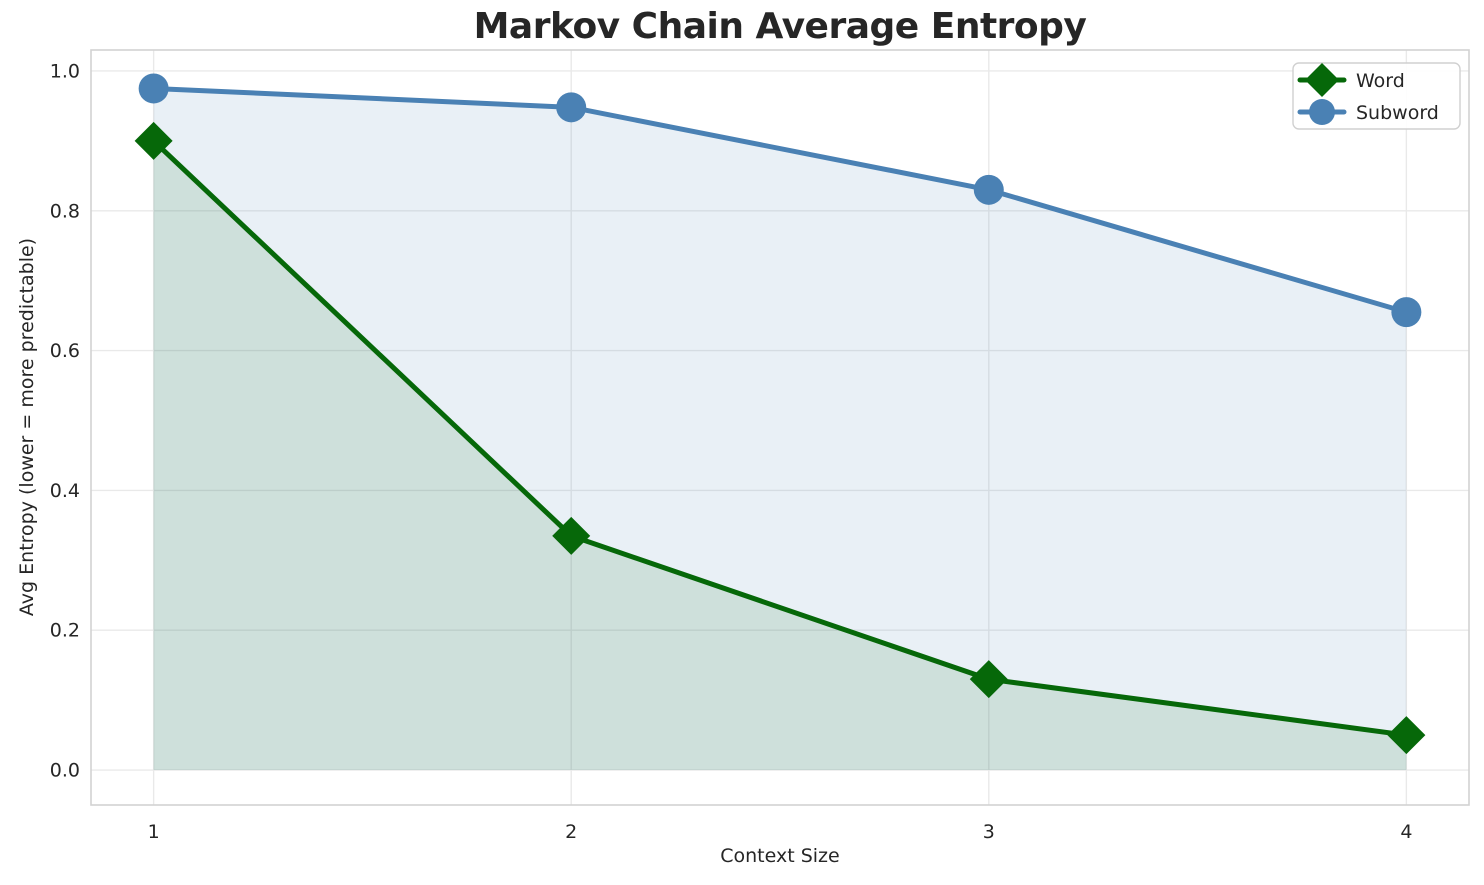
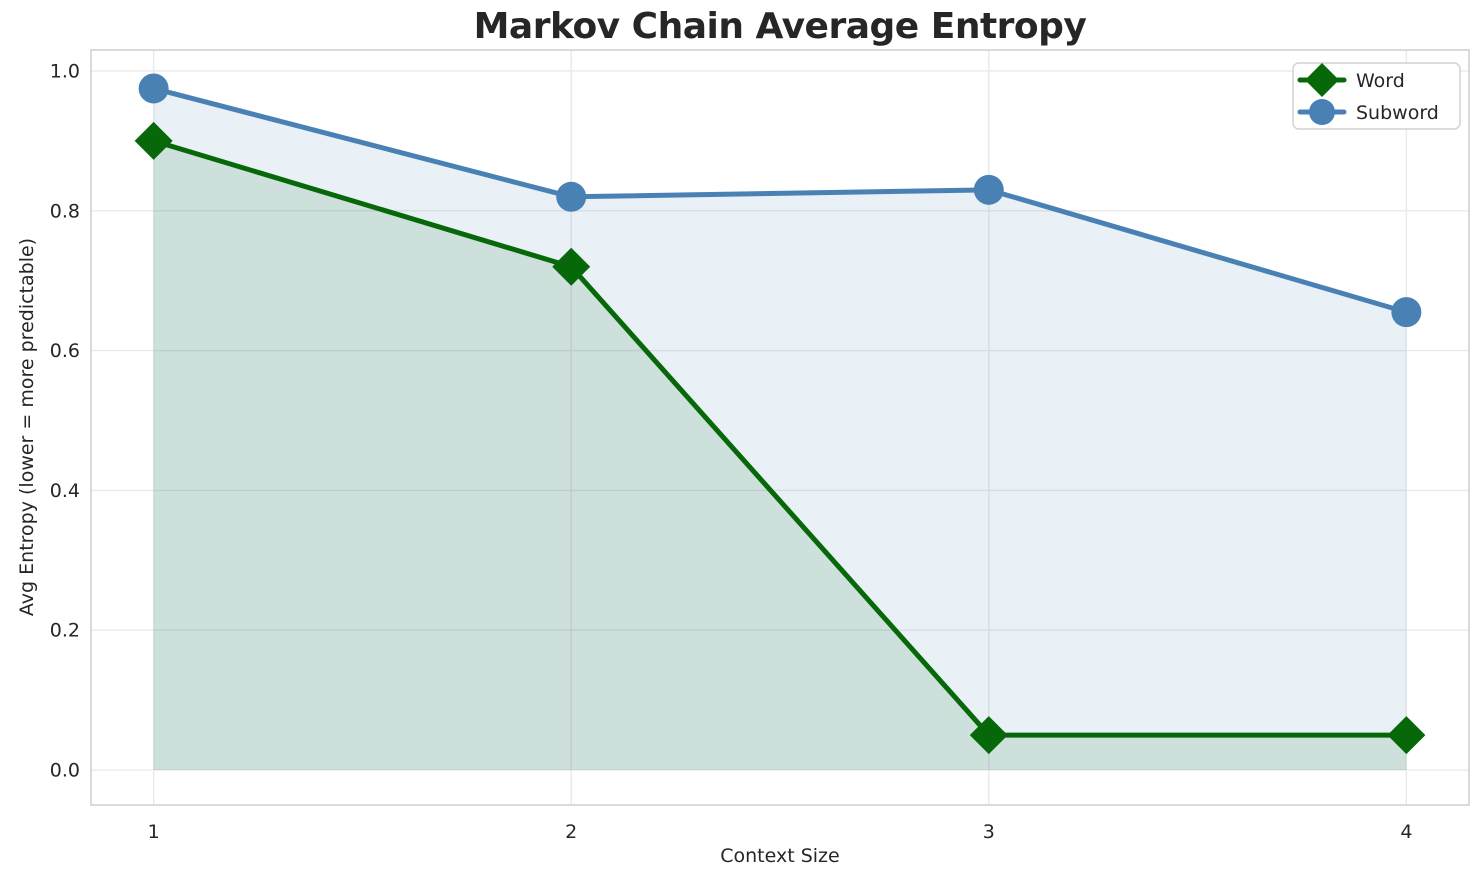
Word/2: 0.34 -> 0.72
Subword/2: 0.95 -> 0.82
Word/3: 0.13 -> 0.05
